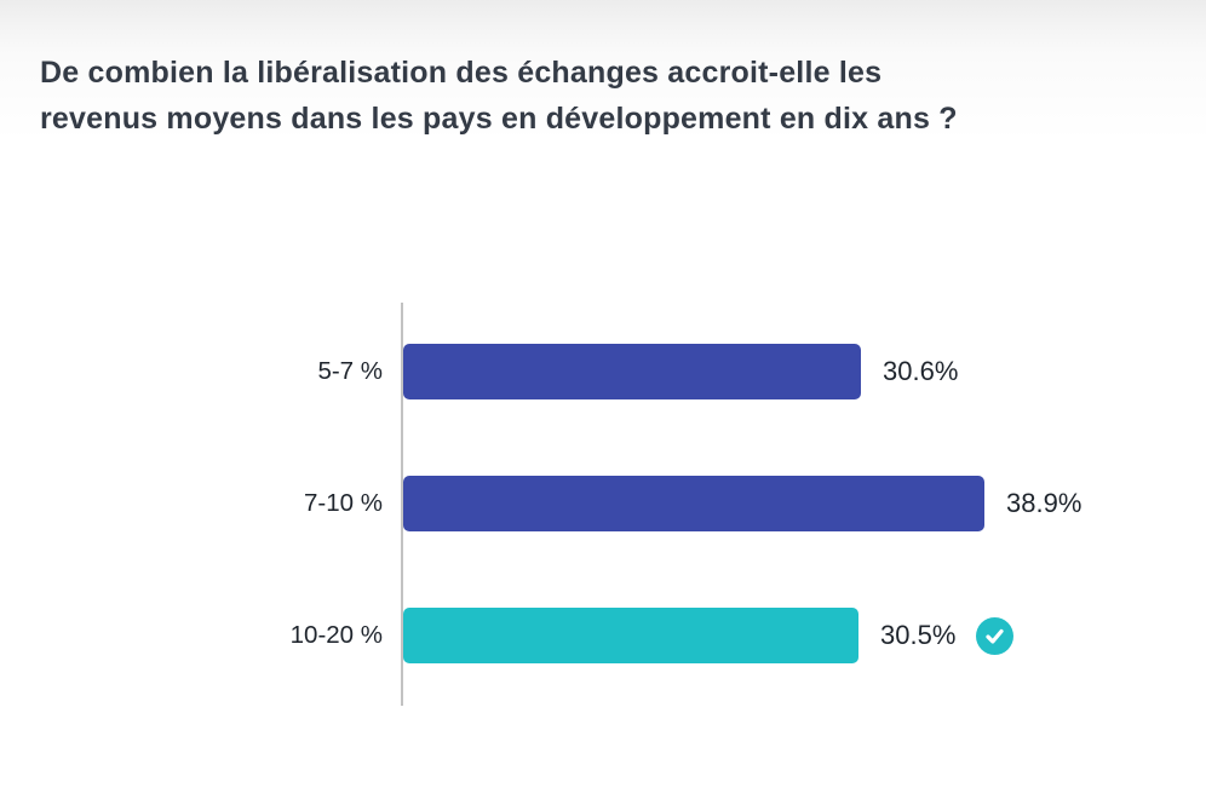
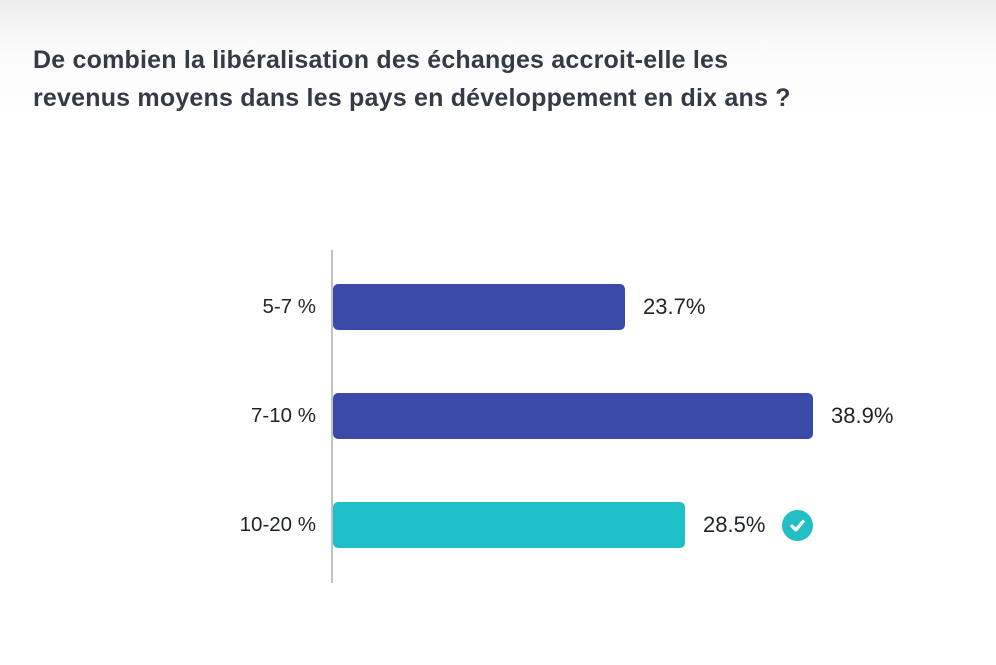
5-7 %: 30.6% -> 23.7%
10-20 %: 30.5% -> 28.5%
